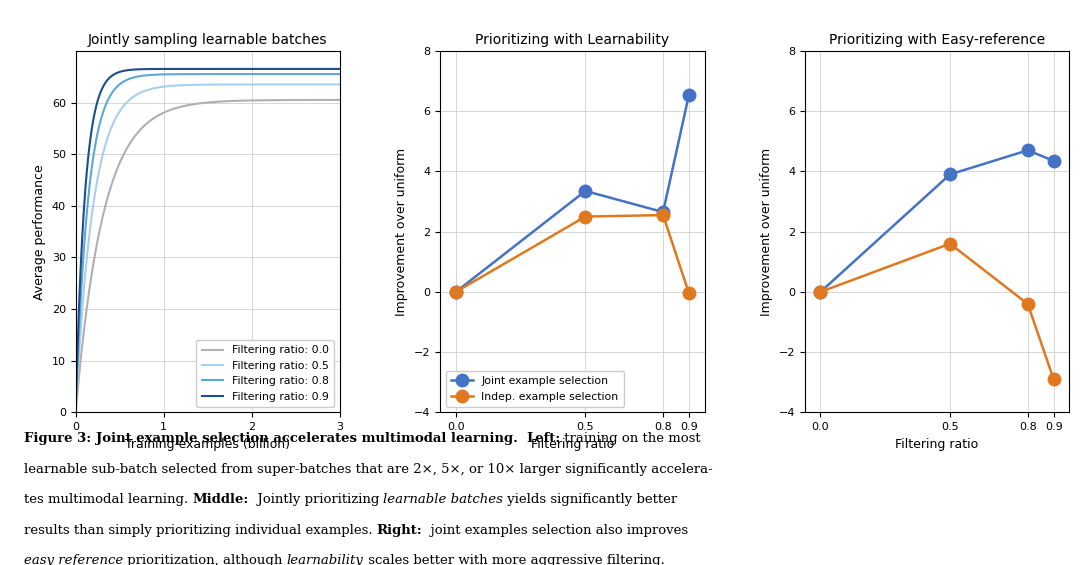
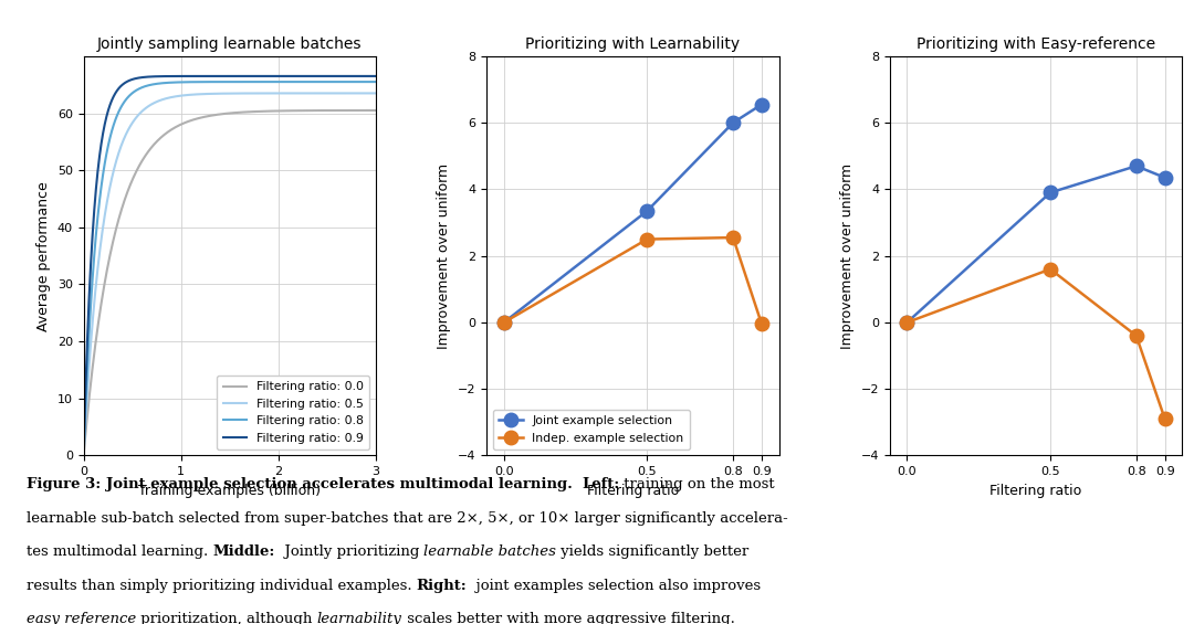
Prioritizing with Learnability/Joint example selection/0.8: 2.65 -> 6.00
